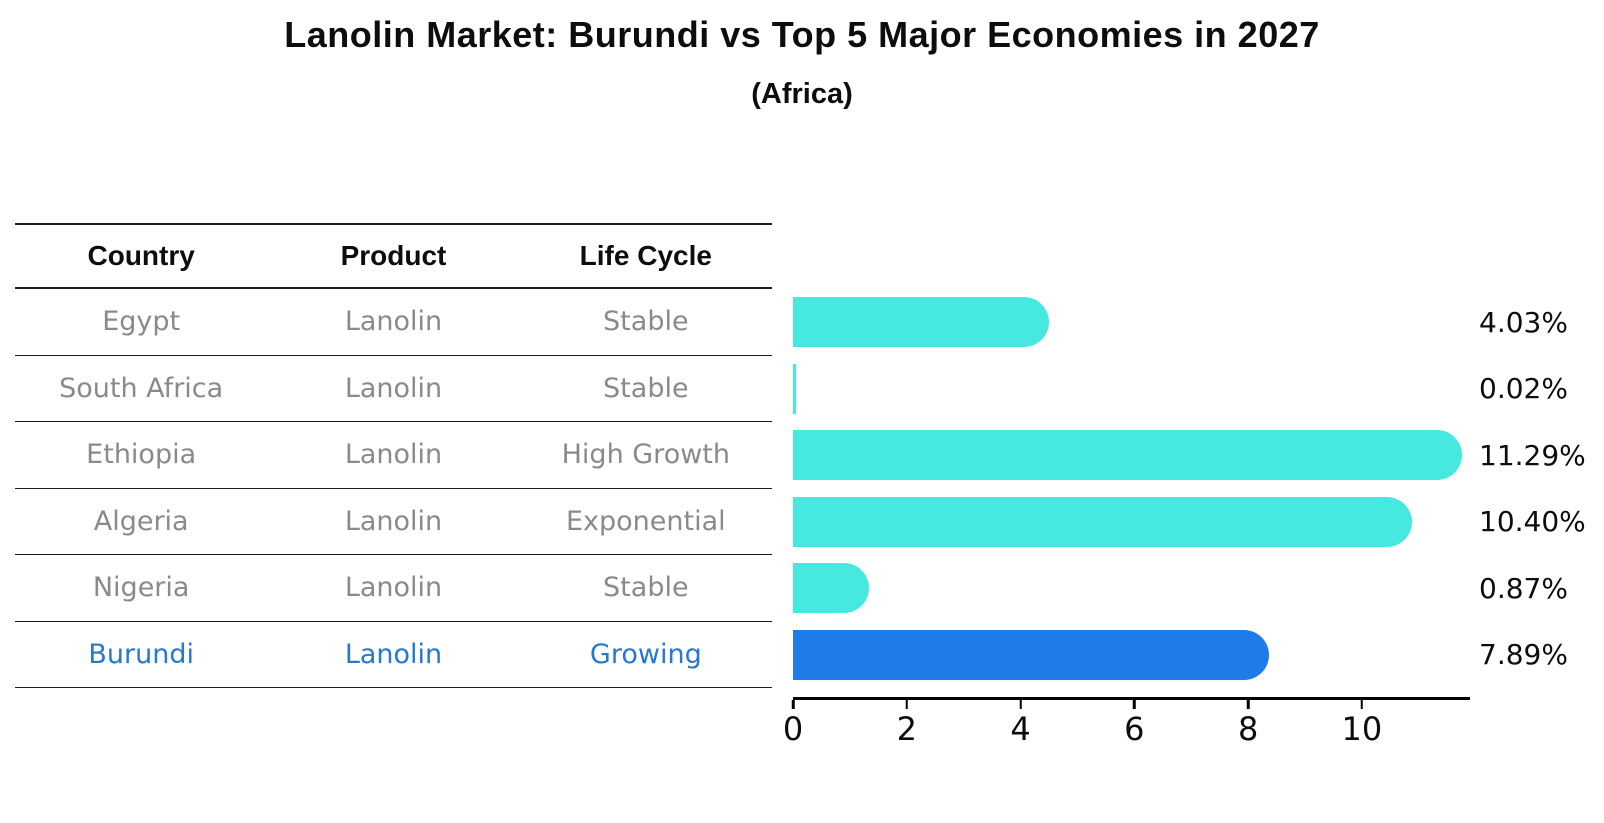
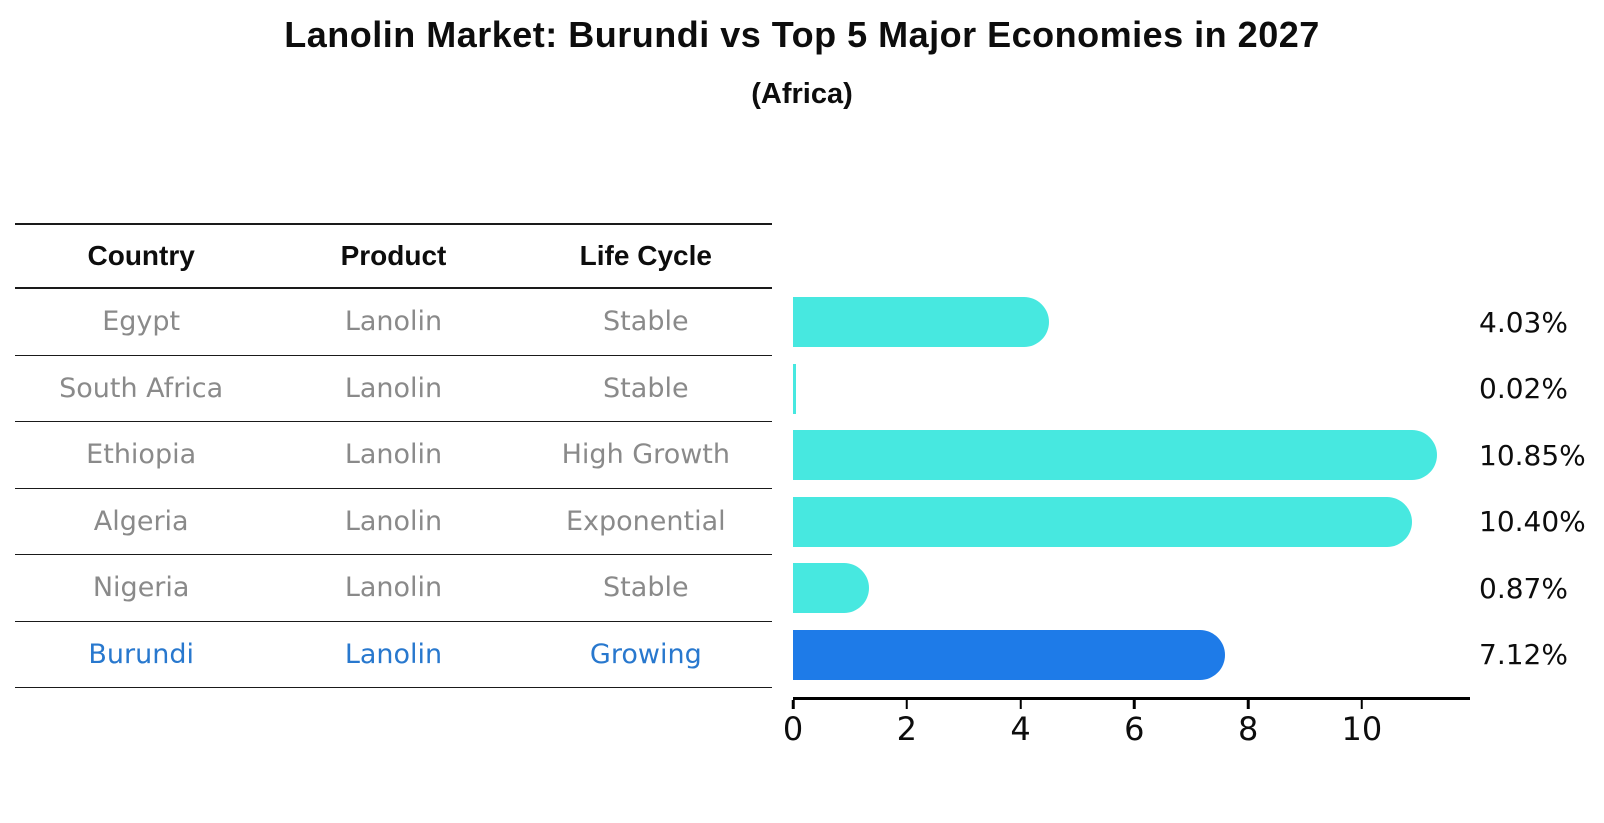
Ethiopia: 11.29% -> 10.85%
Burundi: 7.89% -> 7.12%
